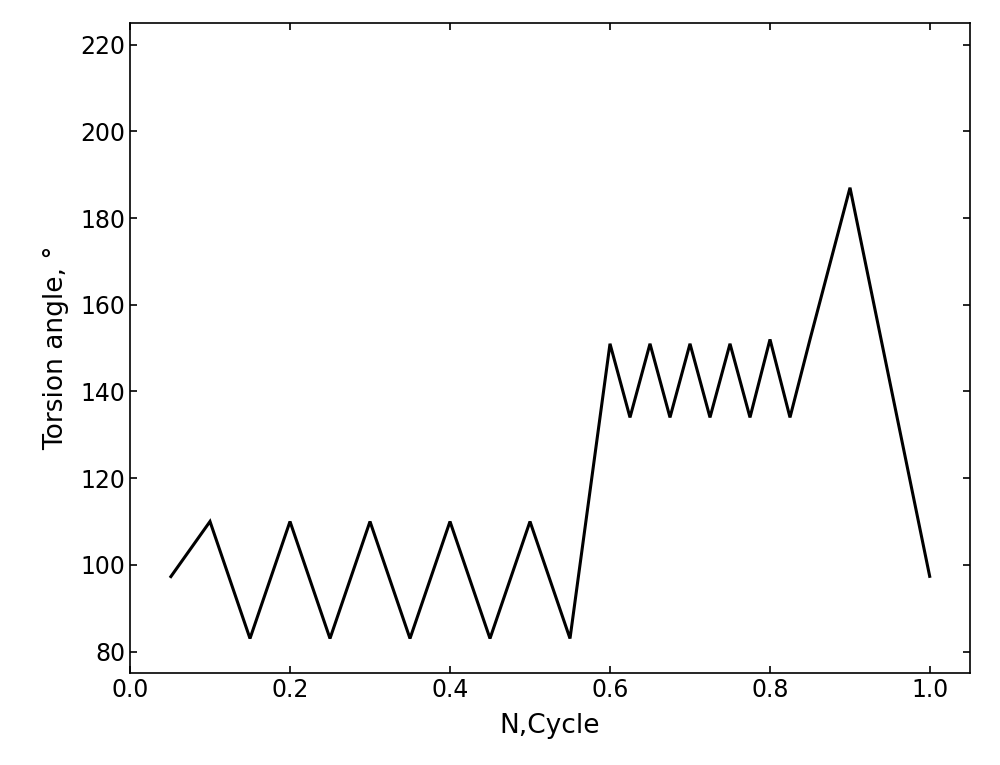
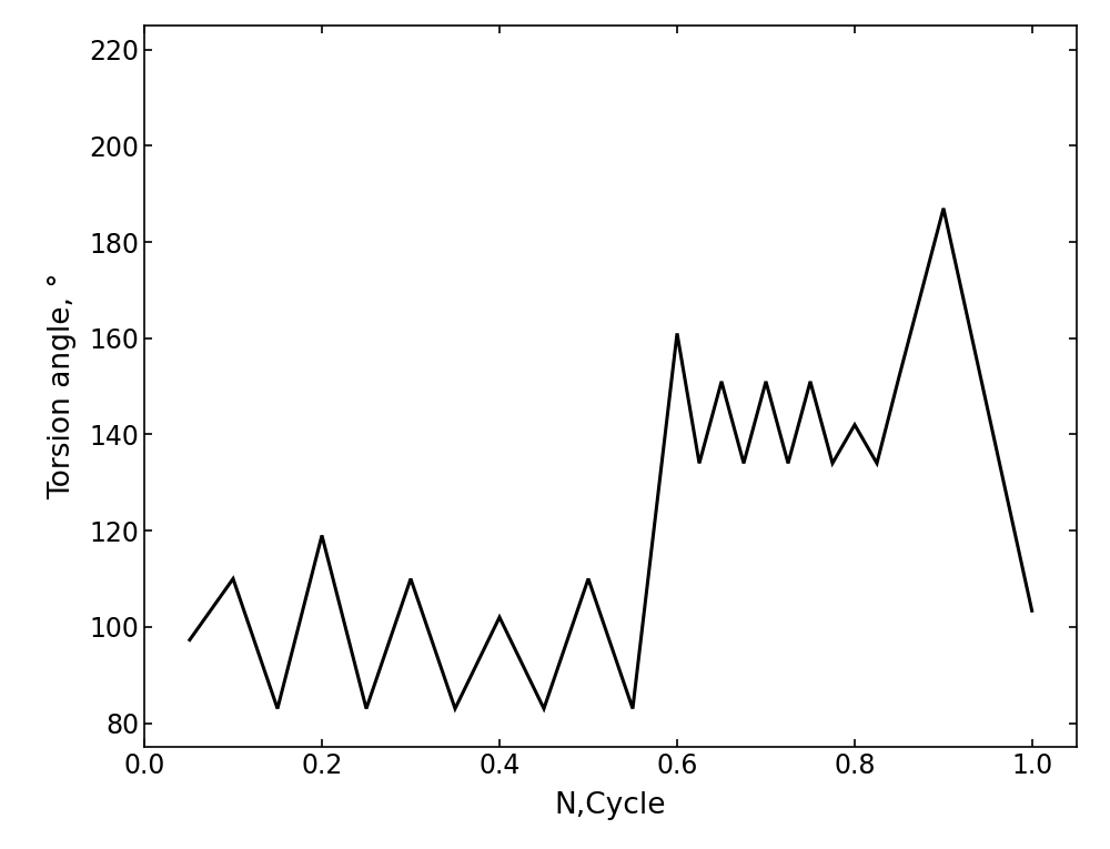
0.2: 110 -> 119
0.4: 110 -> 102
0.6: 151 -> 161
0.8: 152 -> 142
1.0: 97 -> 103
